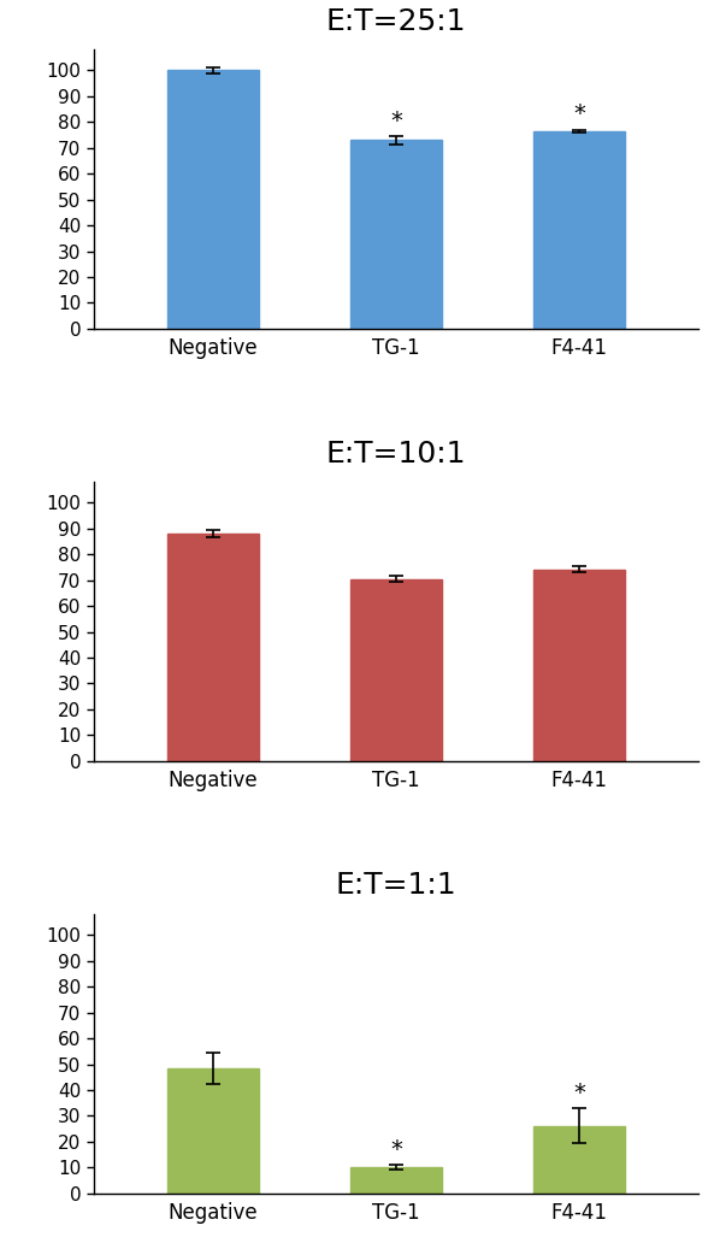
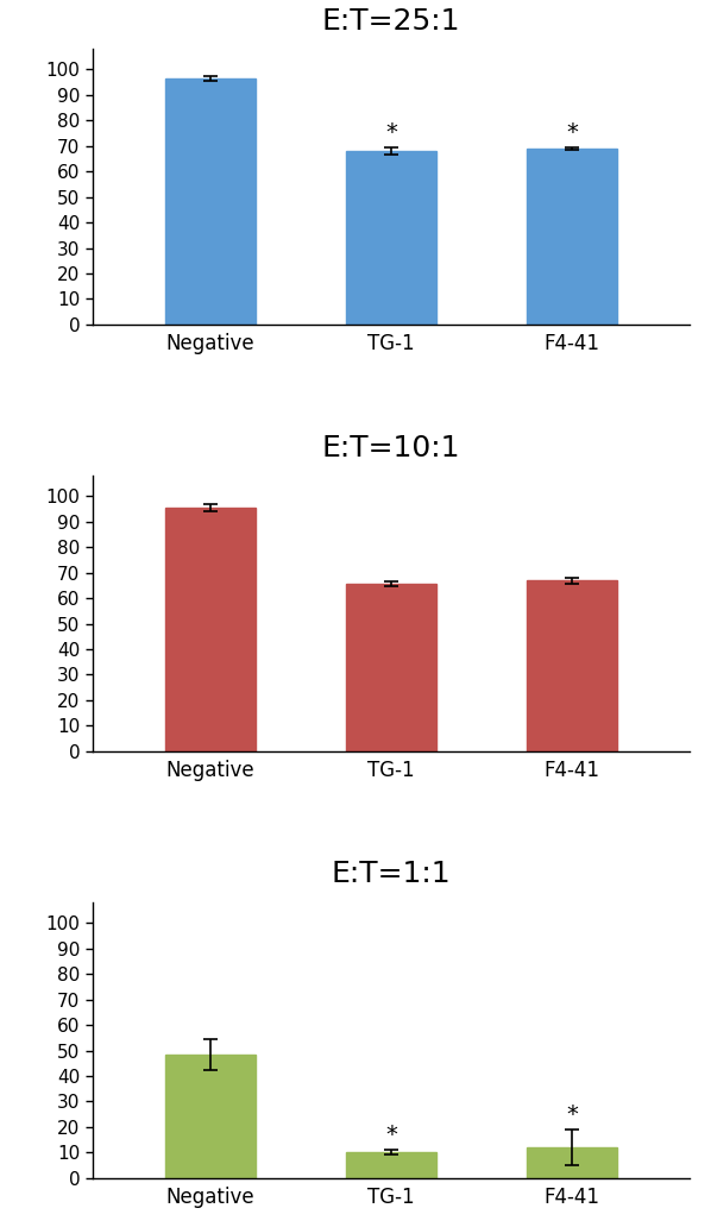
E:T=25:1/Negative: 100.0 -> 96.5
E:T=25:1/TG-1: 73.0 -> 68.0
E:T=25:1/F4-41: 76.6 -> 69.0
E:T=10:1/Negative: 88.0 -> 95.5
E:T=10:1/TG-1: 70.5 -> 65.5
E:T=10:1/F4-41: 74.2 -> 67.0
E:T=1:1/F4-41: 26.2 -> 12.0
